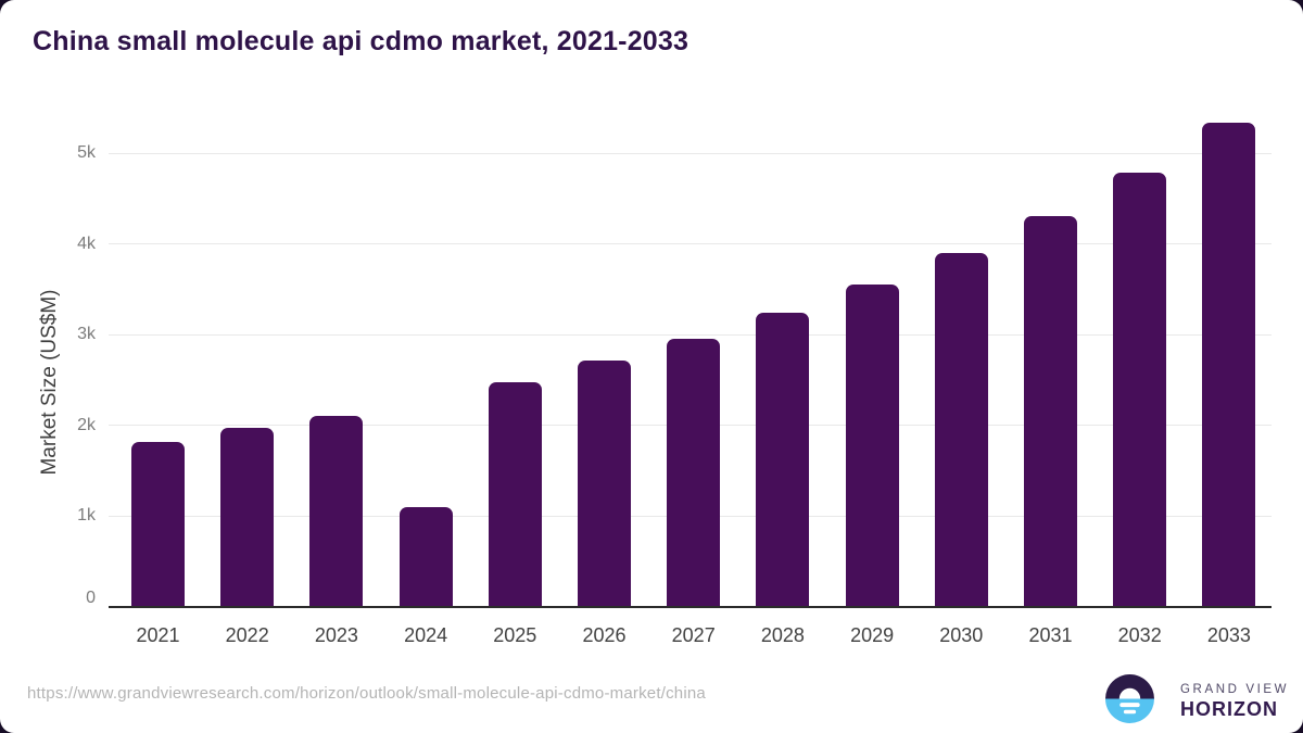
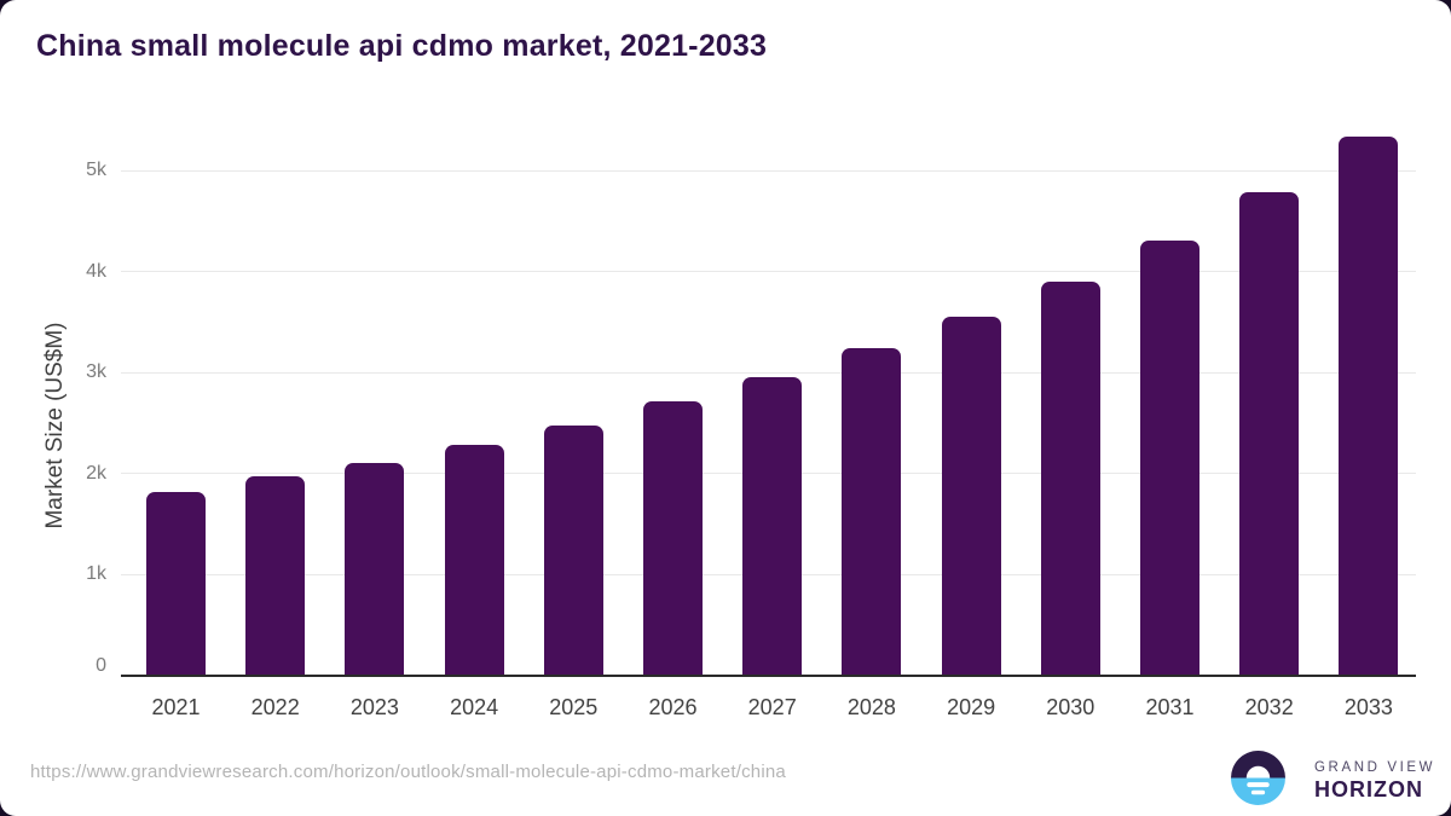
2024: 1.1k -> 2.3k
